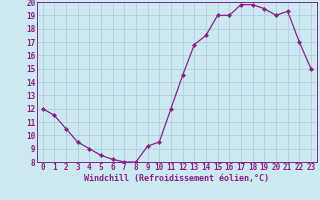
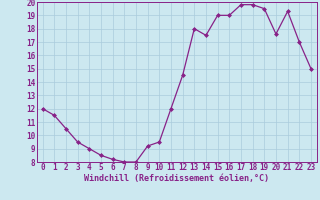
13: 16.8 -> 18.0
20: 19.0 -> 17.6
